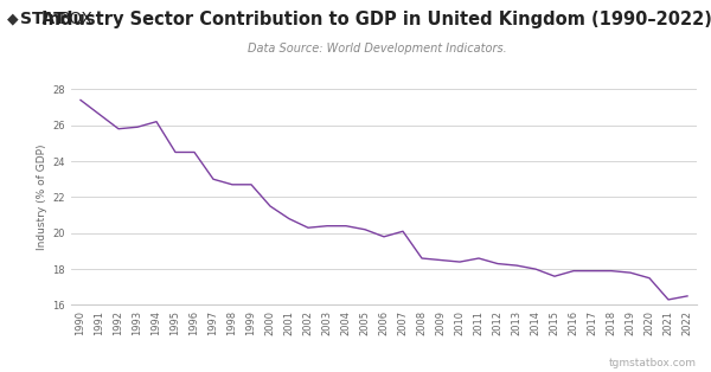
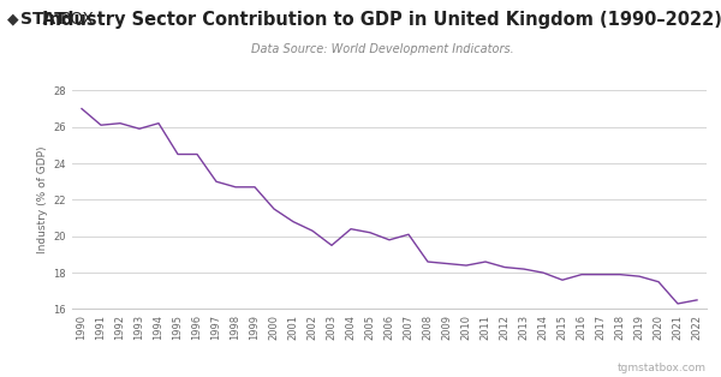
1990: 27.4 -> 27.0
1991: 26.6 -> 26.1
1992: 25.8 -> 26.2
2003: 20.4 -> 19.5
